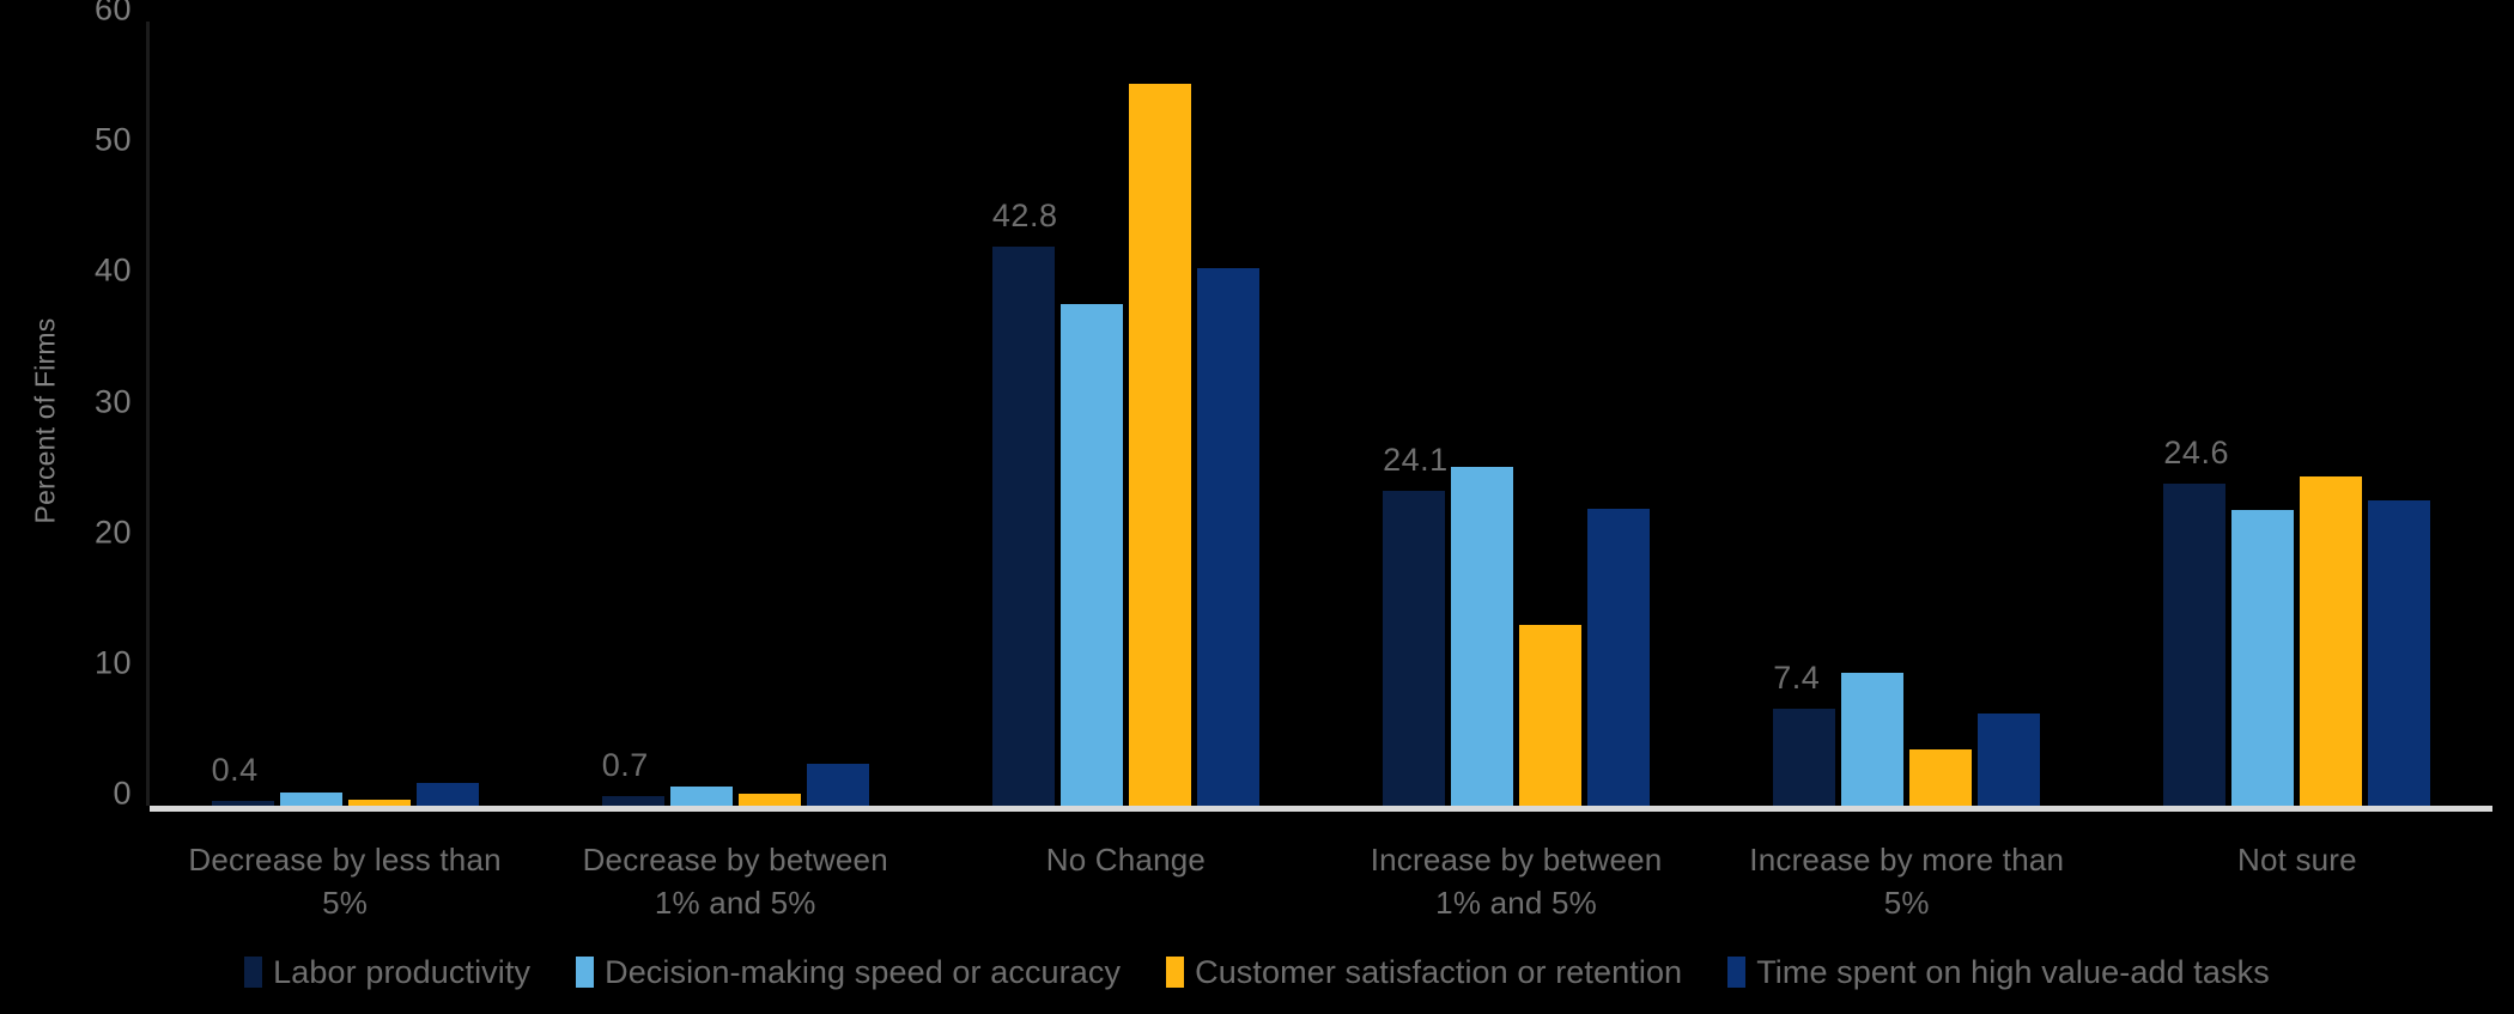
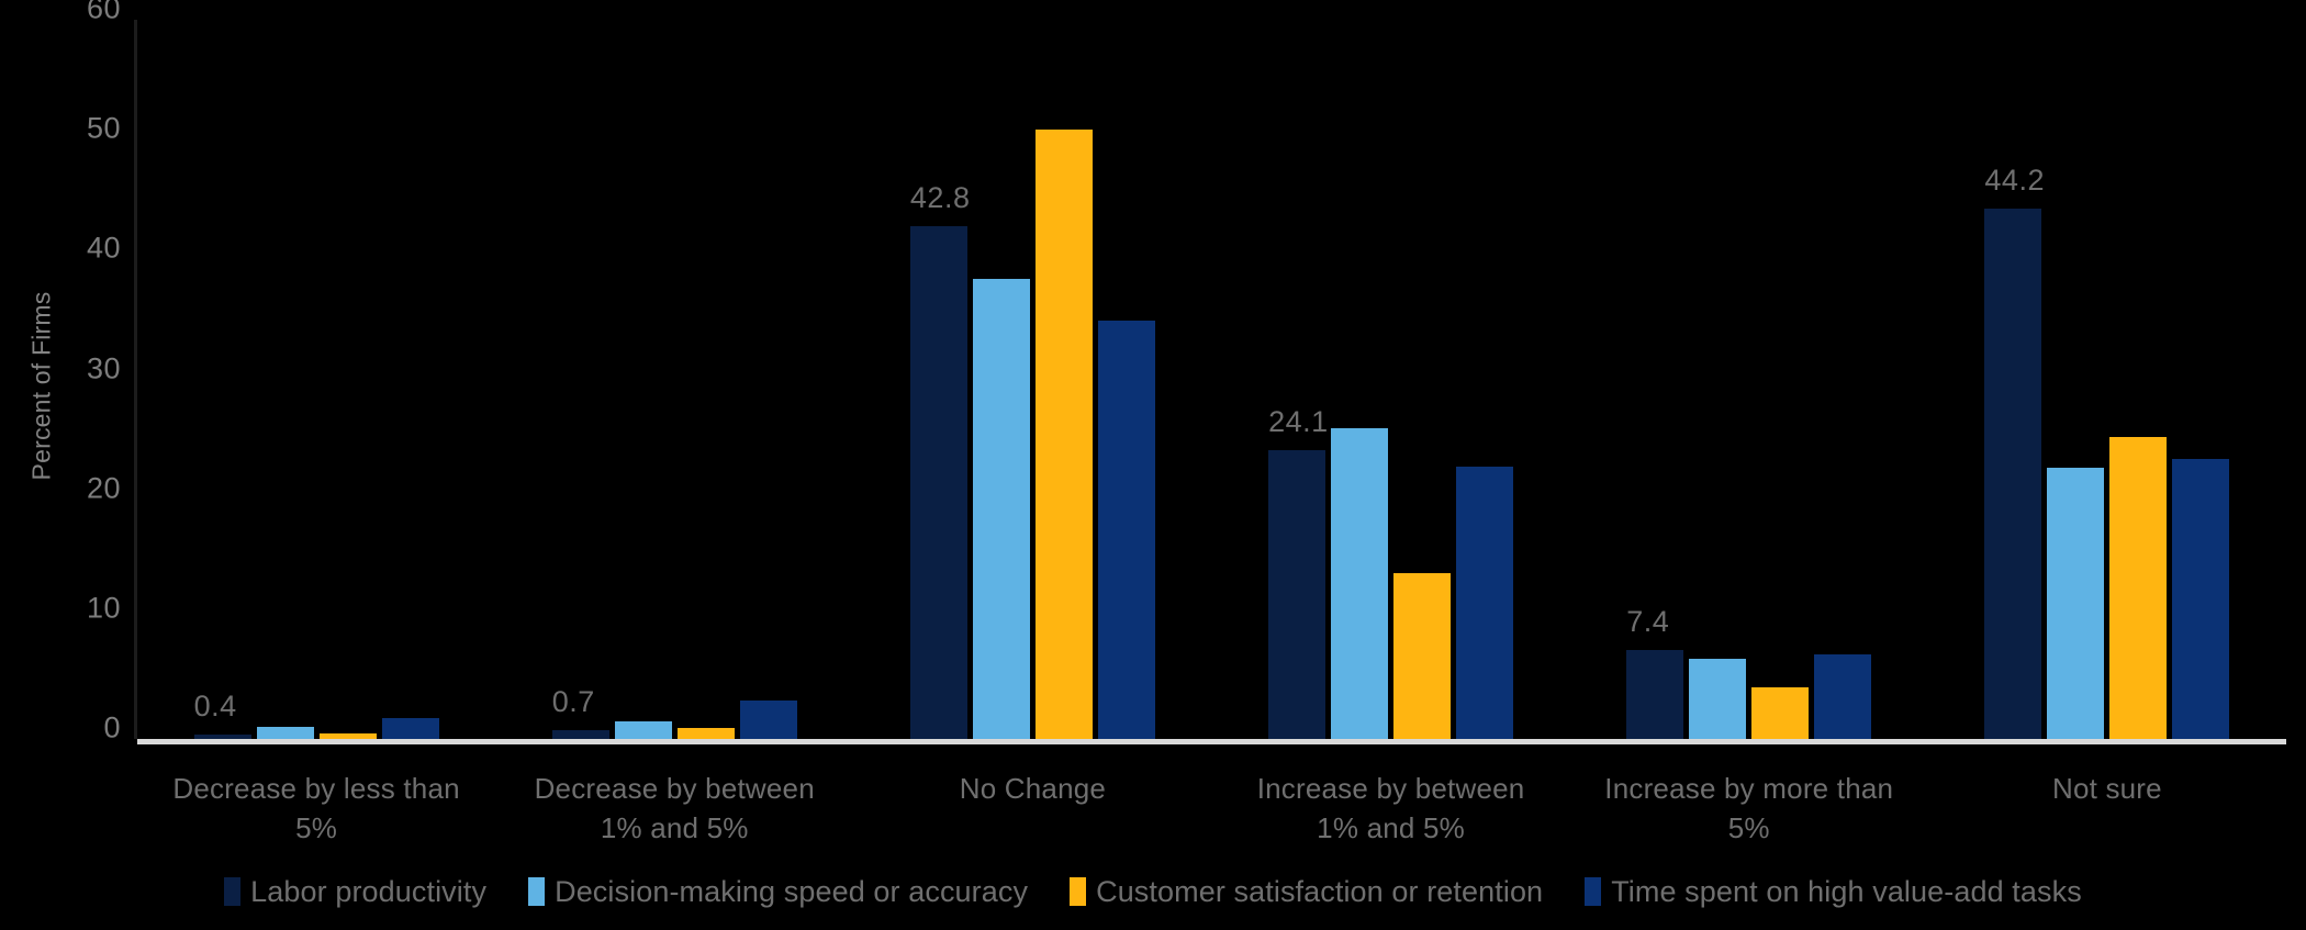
Customer satisfaction or retention/No Change: 55.2 -> 50.8
Time spent on high value-add tasks/No Change: 41.1 -> 34.9
Decision-making speed or accuracy/Increase by more than 5%: 10.2 -> 6.7
Labor productivity/Not sure: 24.6 -> 44.2
